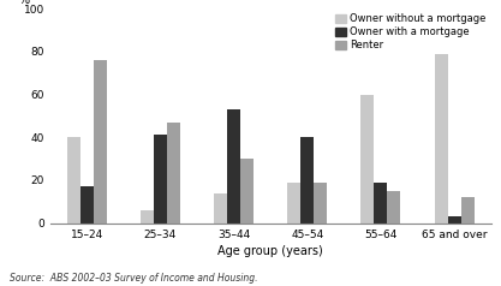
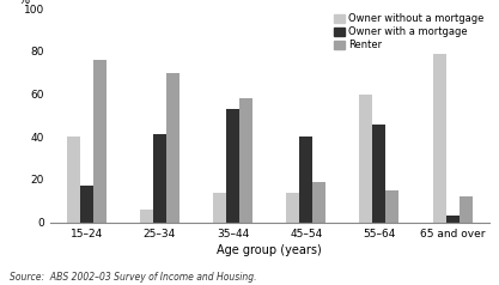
Renter/25–34: 47 -> 70
Renter/35–44: 30 -> 58
Owner without a mortgage/45–54: 19 -> 14
Owner with a mortgage/55–64: 19 -> 46
